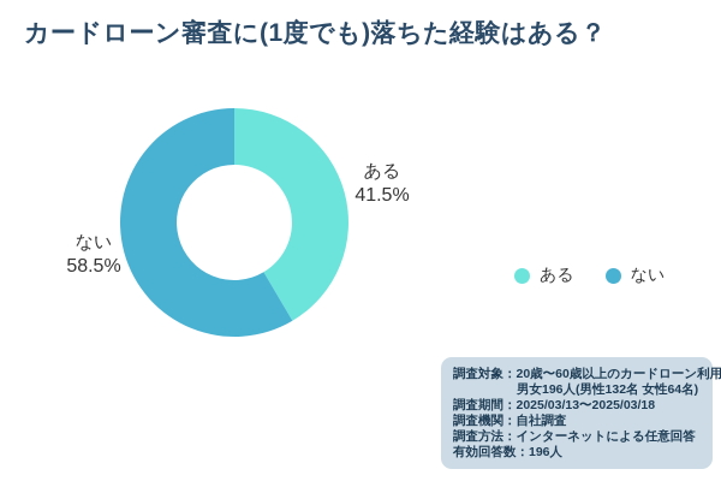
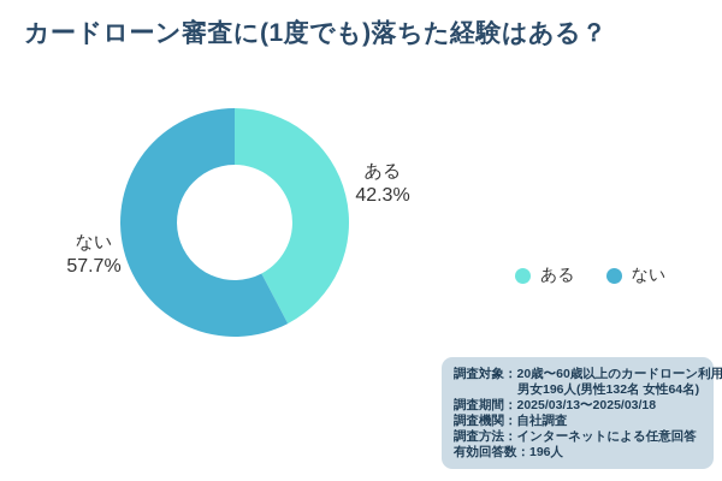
ある: 41.5% -> 42.3%
ない: 58.5% -> 57.7%
